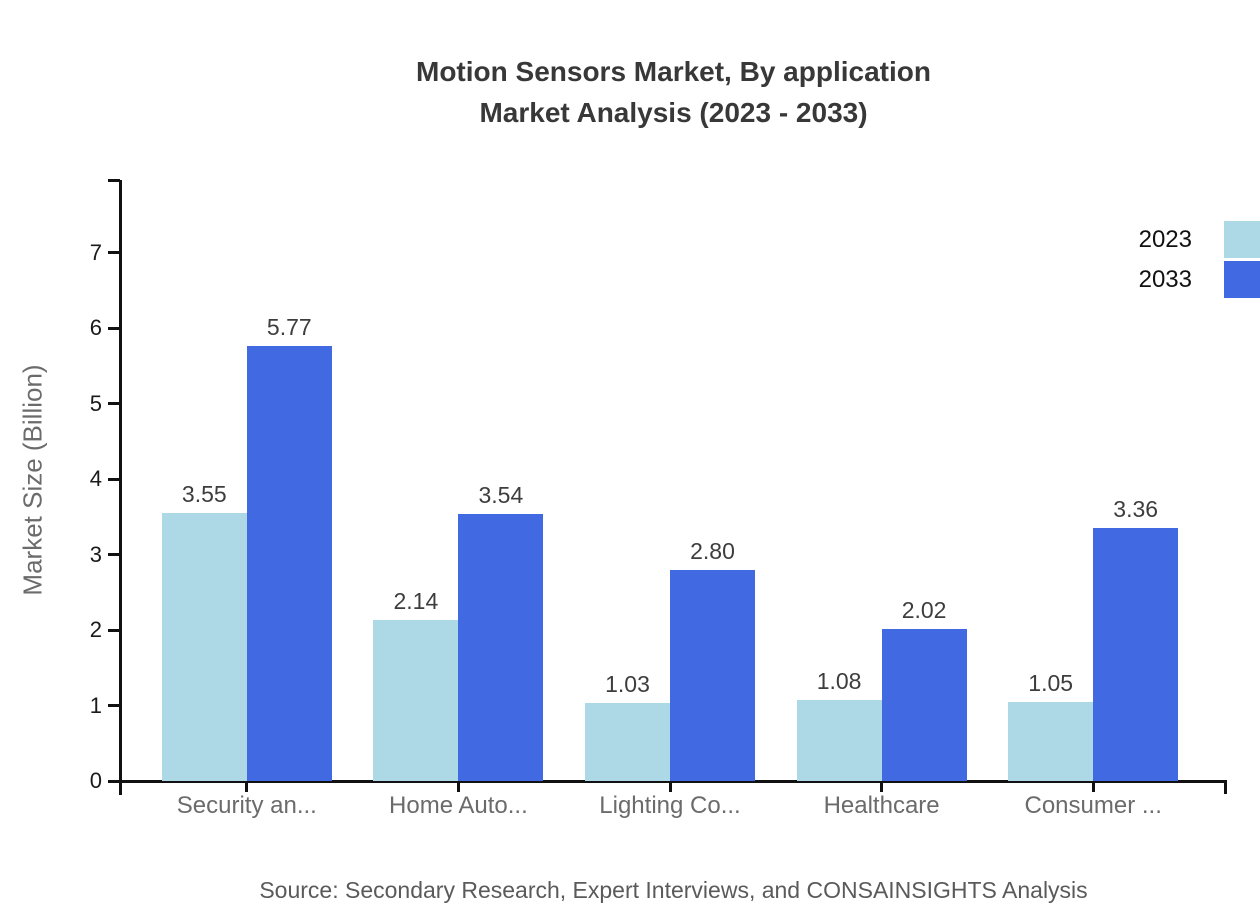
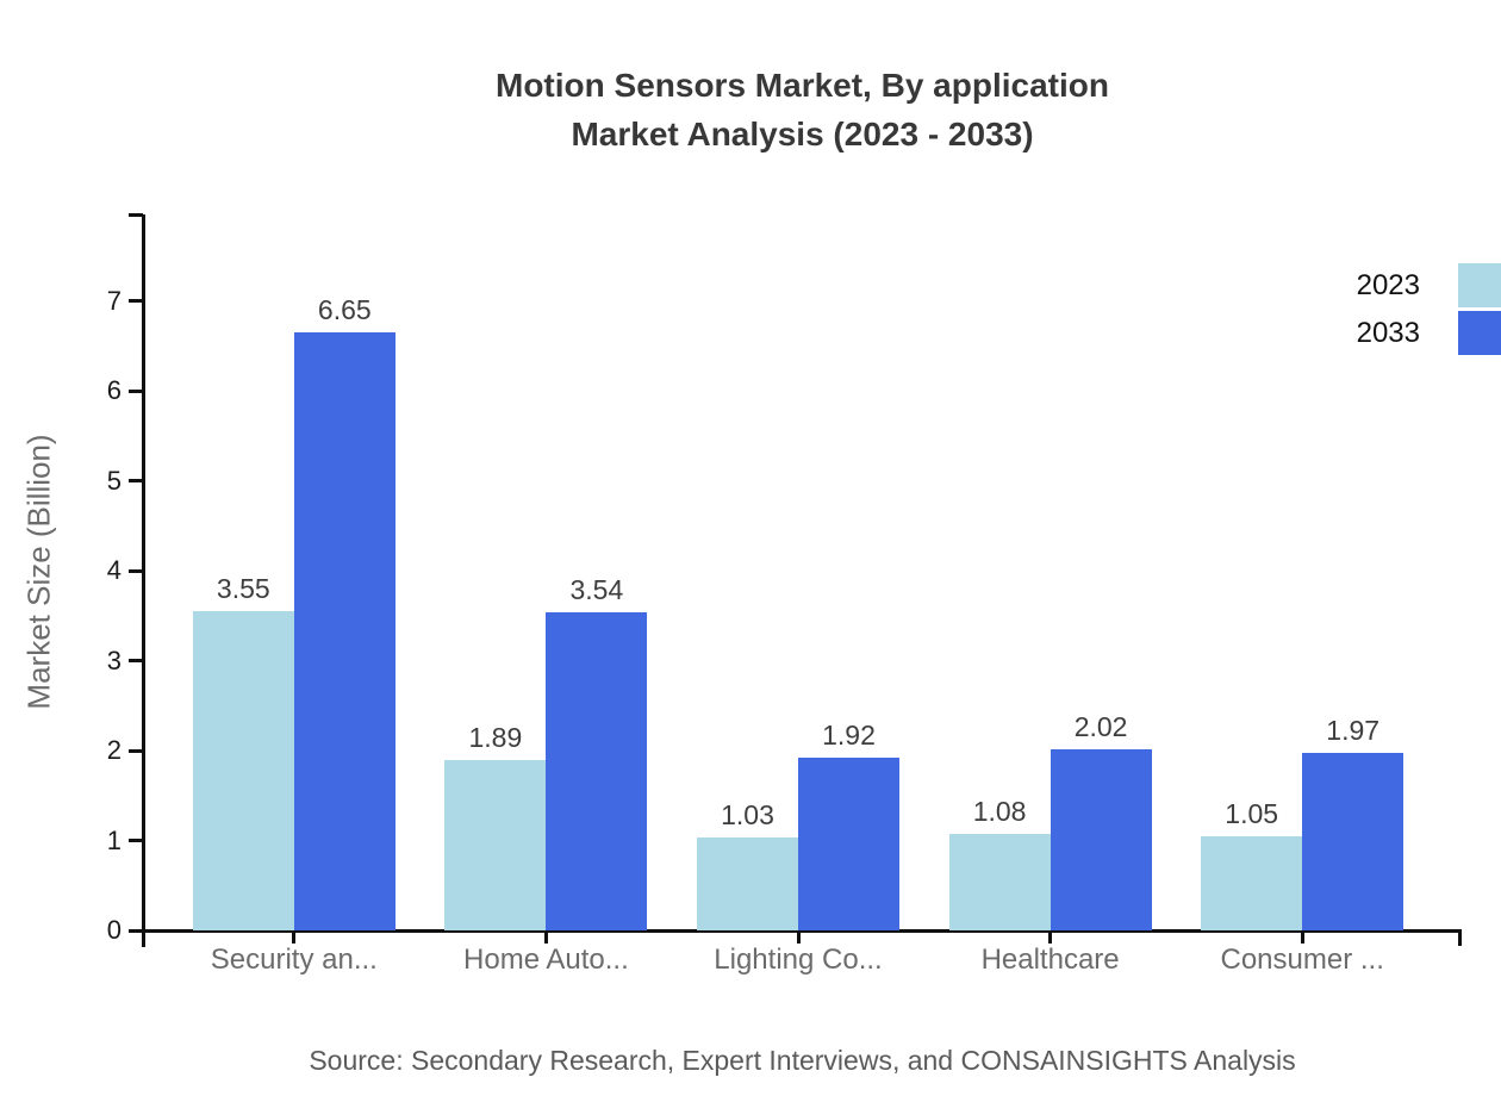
2033/Security an...: 5.77 -> 6.65
2023/Home Auto...: 2.14 -> 1.89
2033/Lighting Co...: 2.80 -> 1.92
2033/Consumer ...: 3.36 -> 1.97
